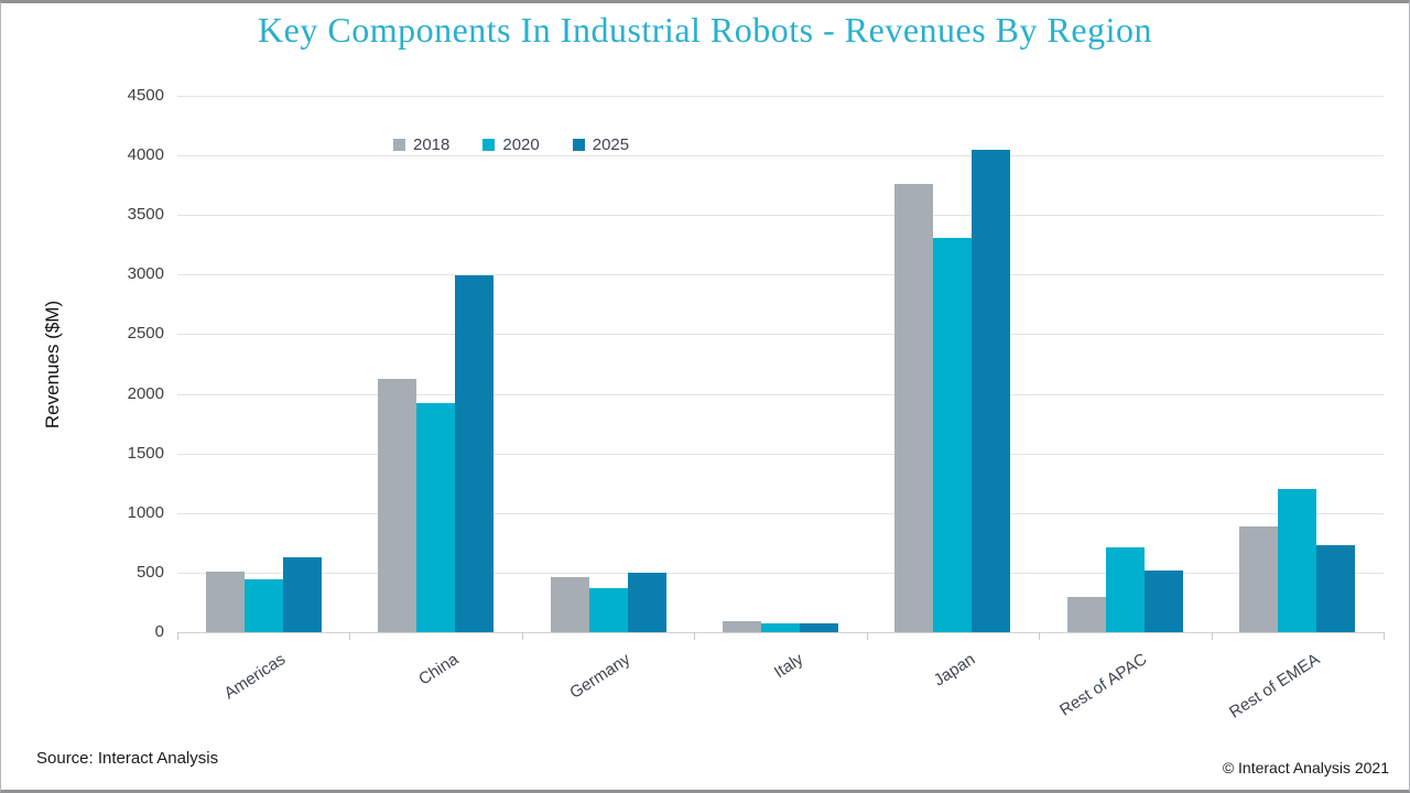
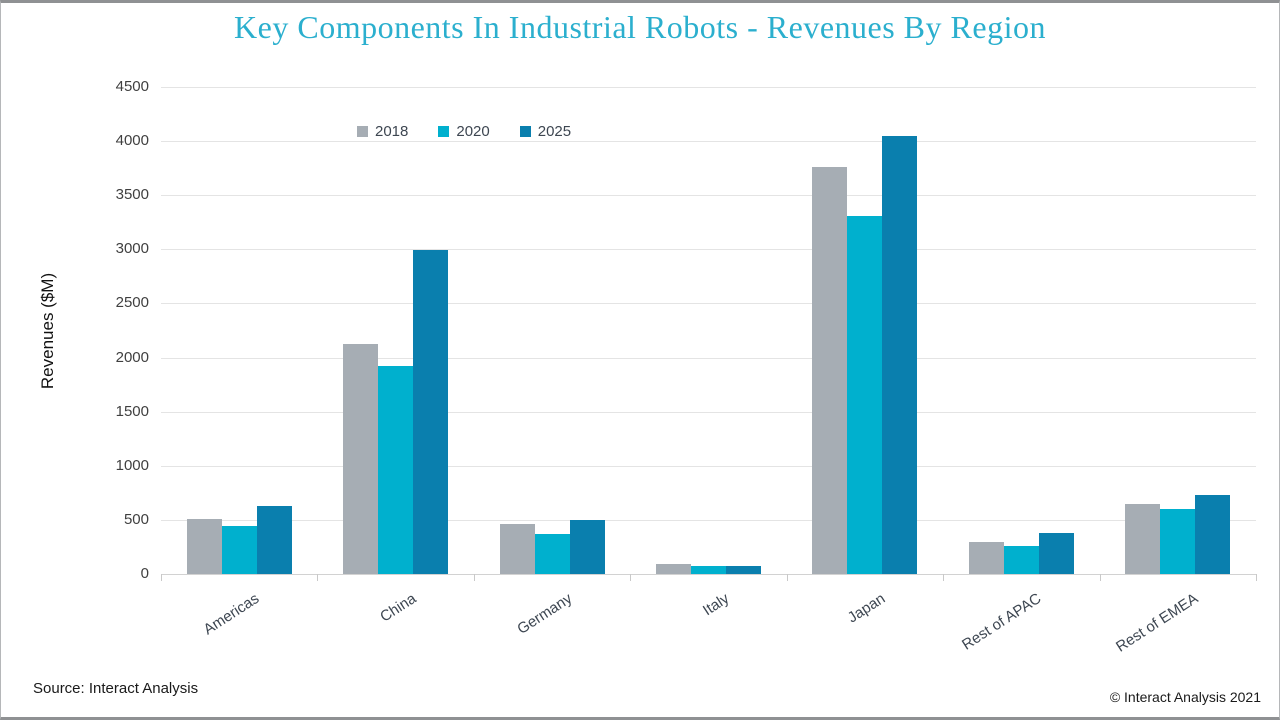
2020/Rest of APAC: 710 -> 260
2025/Rest of APAC: 520 -> 380
2018/Rest of EMEA: 890 -> 640
2020/Rest of EMEA: 1200 -> 600
